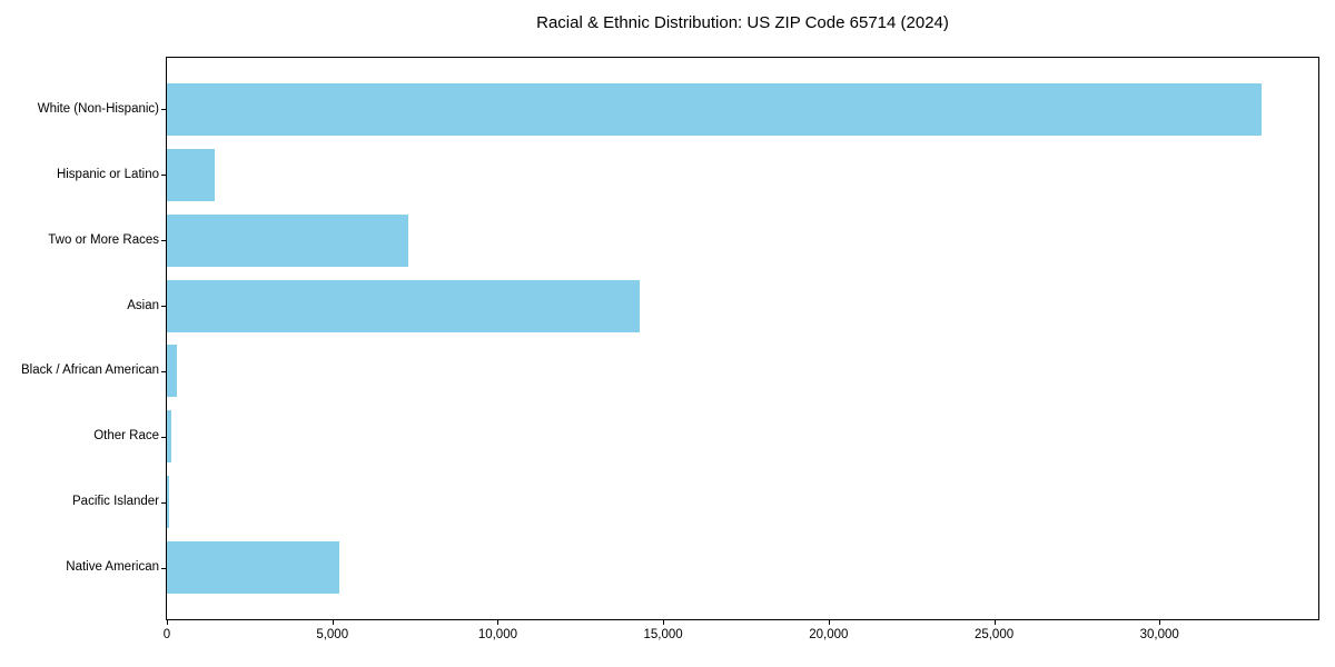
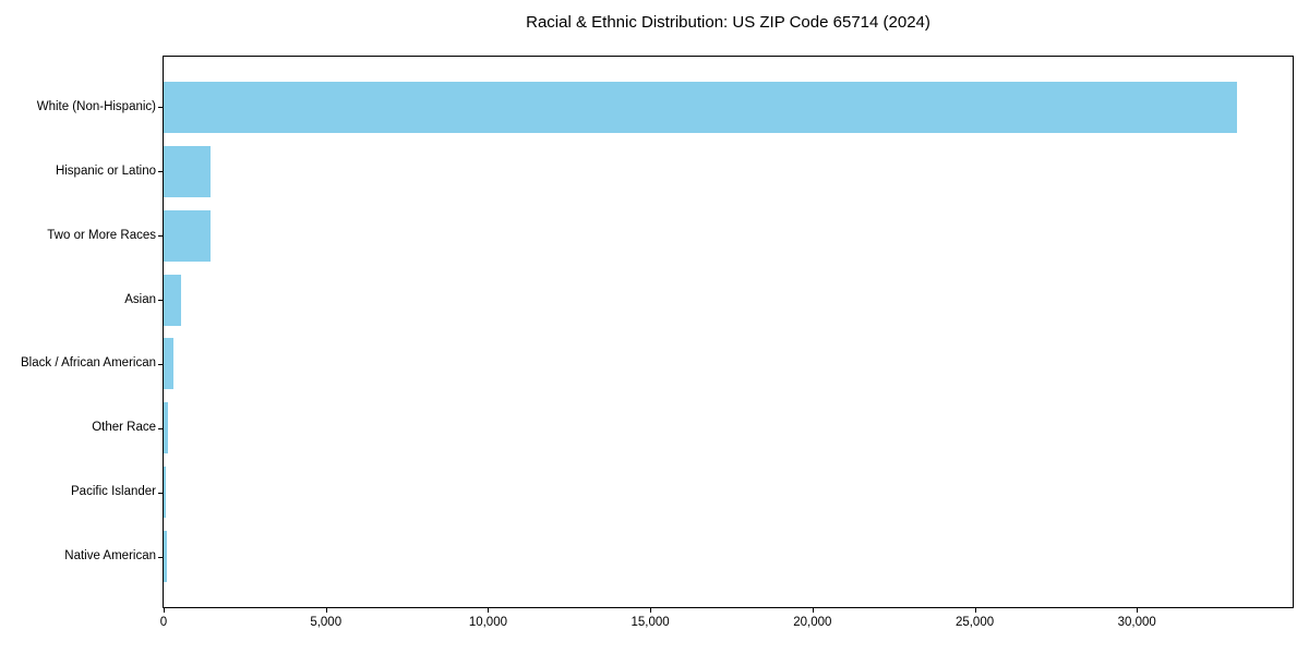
Two or More Races: 7300 -> 1400
Asian: 14300 -> 500
Native American: 5200 -> 100
